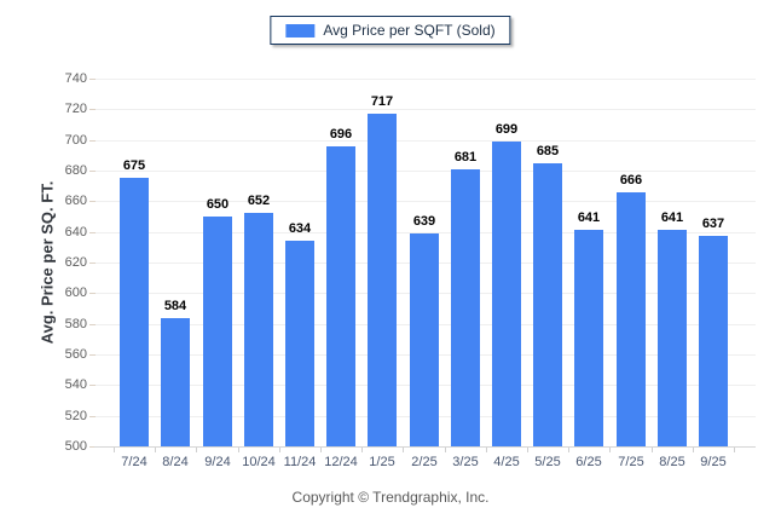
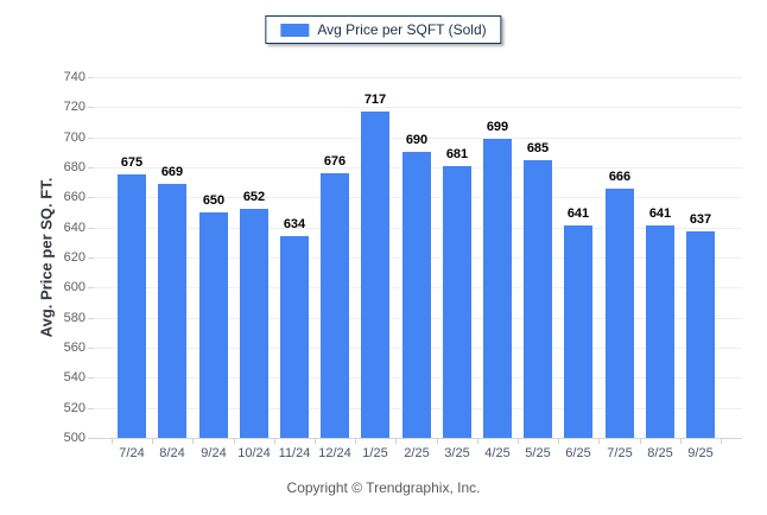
8/24: 584 -> 669
12/24: 696 -> 676
2/25: 639 -> 690
